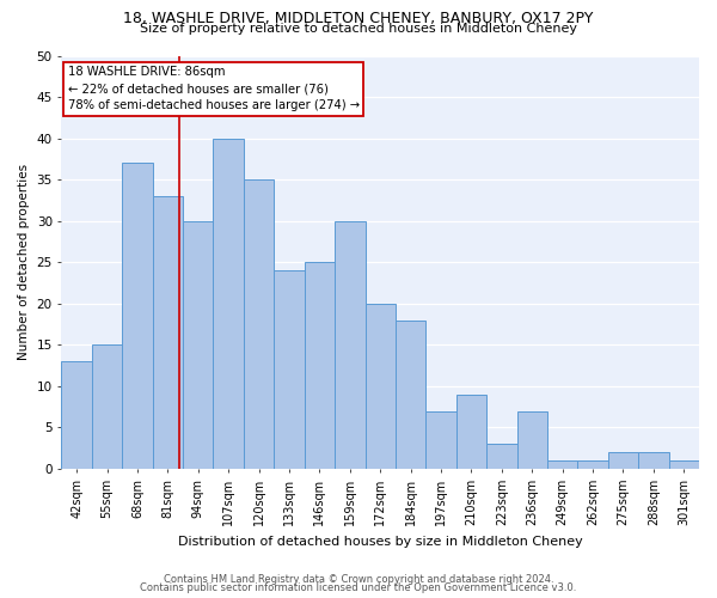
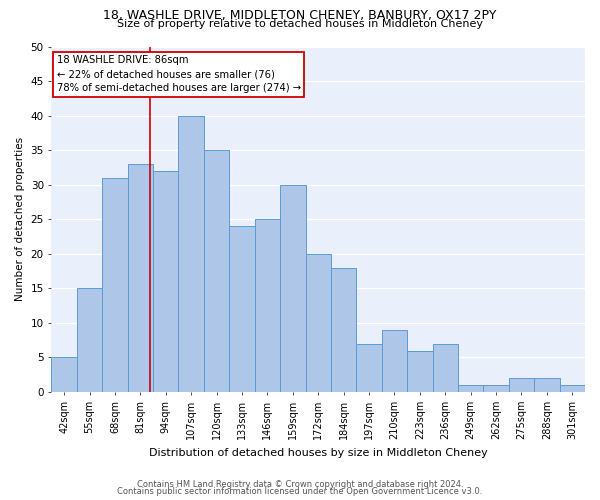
42sqm: 13 -> 5
68sqm: 37 -> 31
94sqm: 30 -> 32
223sqm: 3 -> 6
